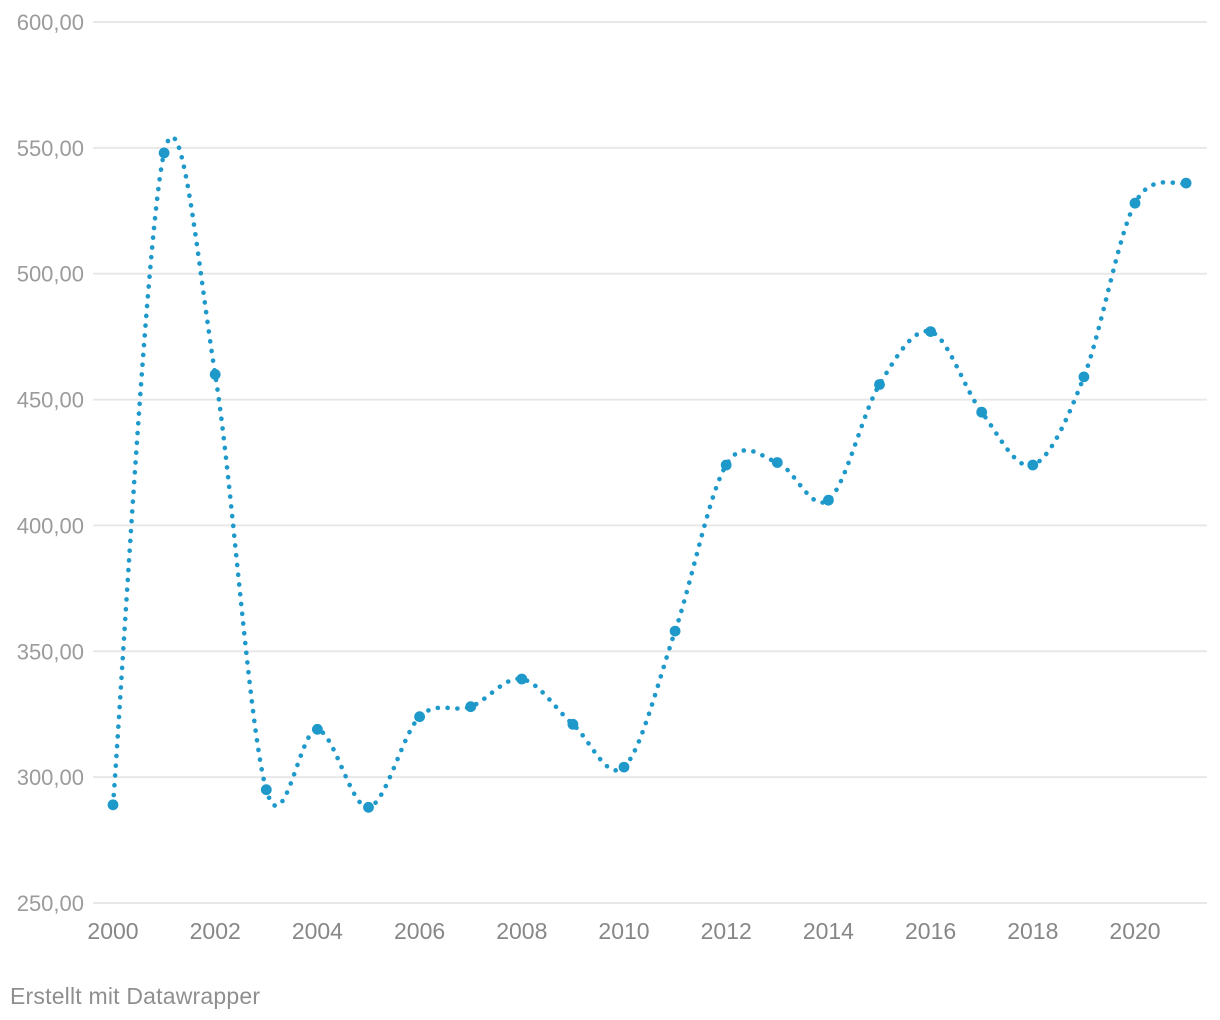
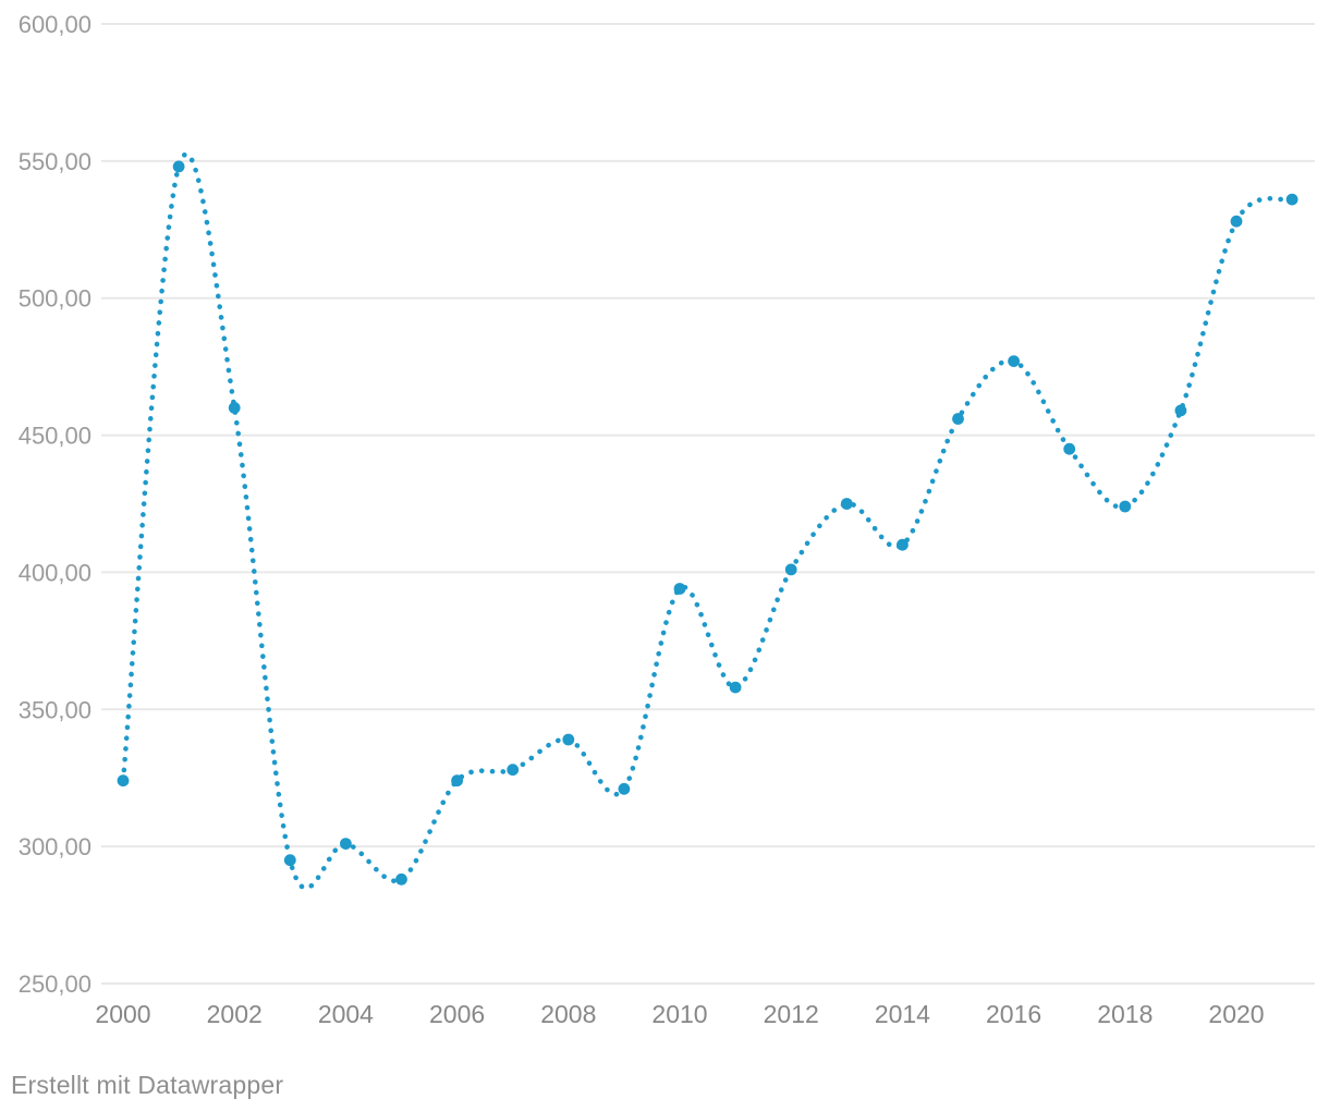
2000: 289 -> 324
2004: 319 -> 301
2010: 304 -> 394
2012: 424 -> 401
